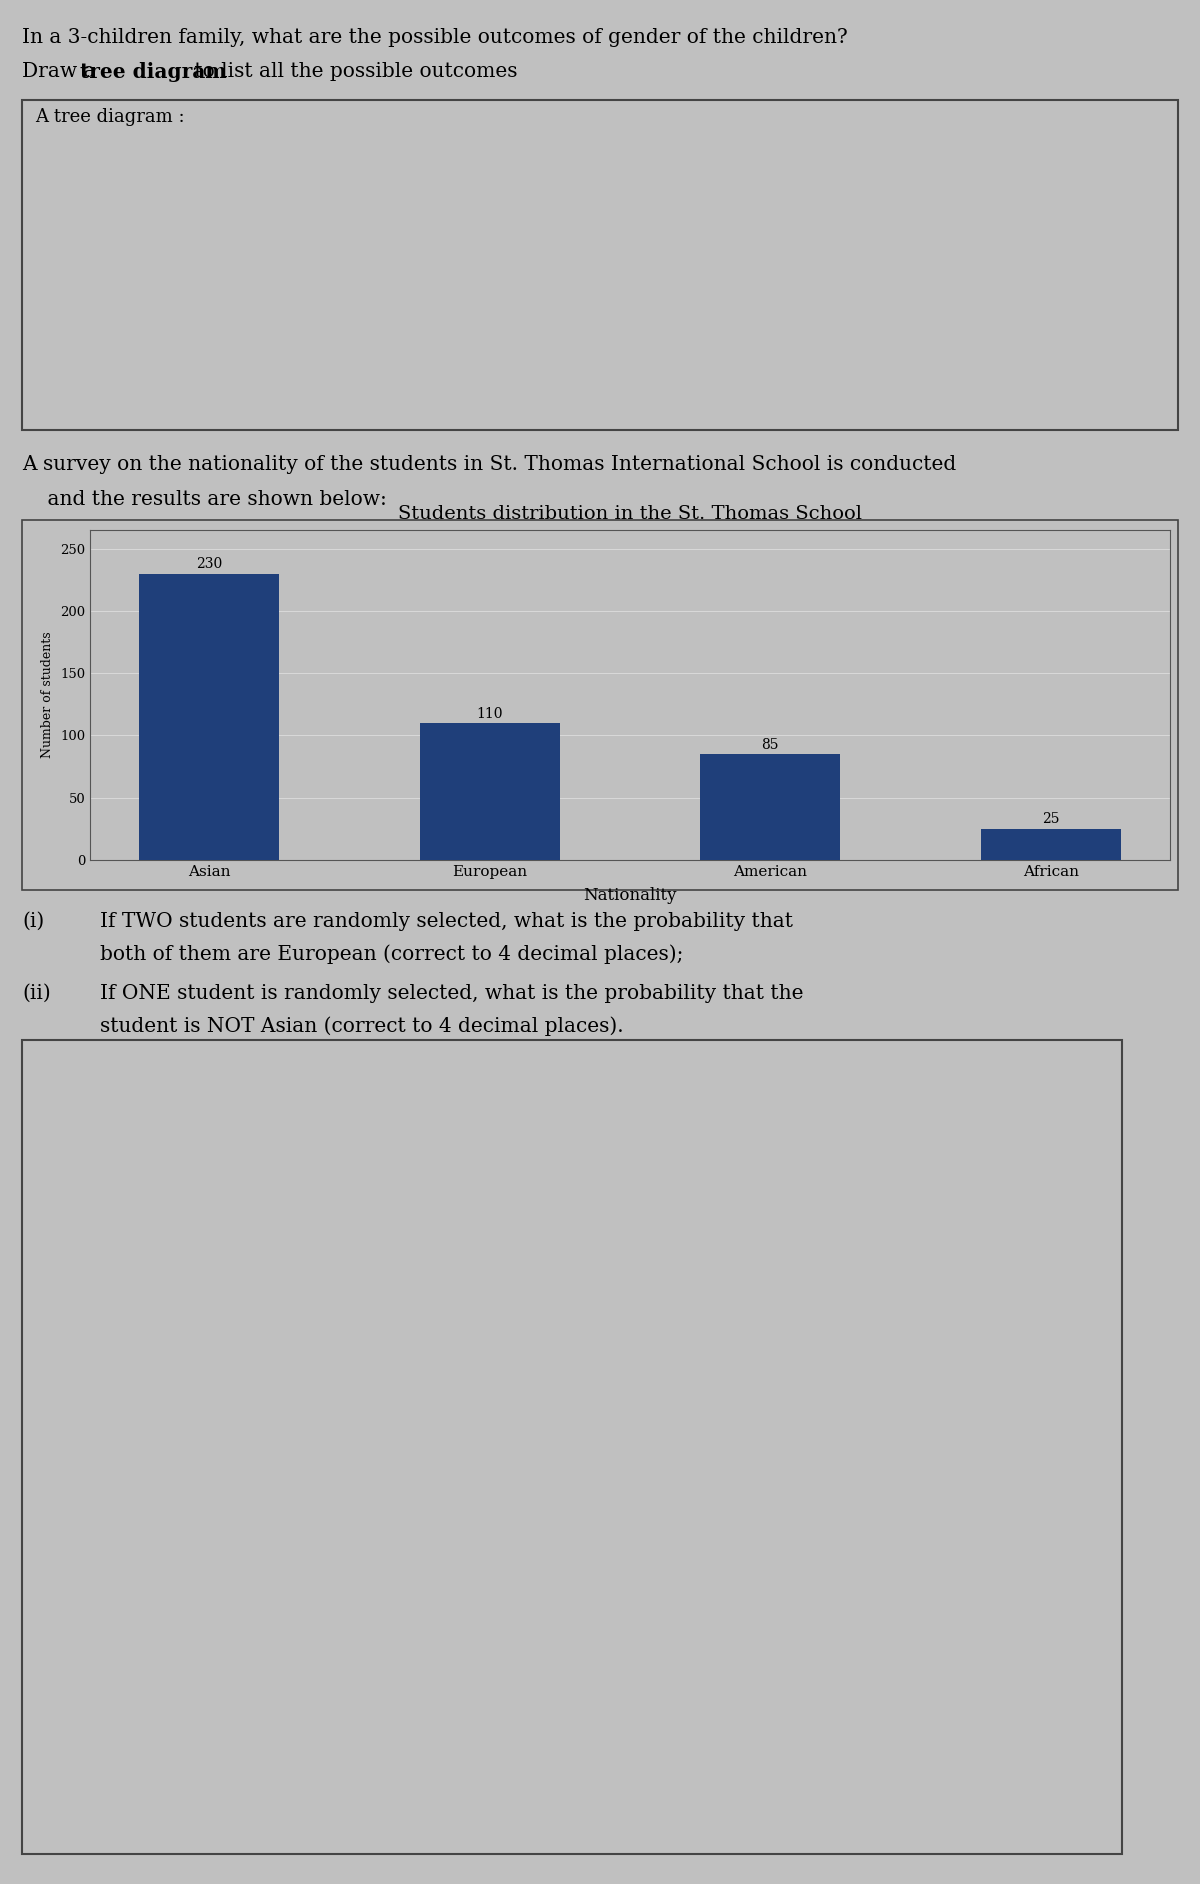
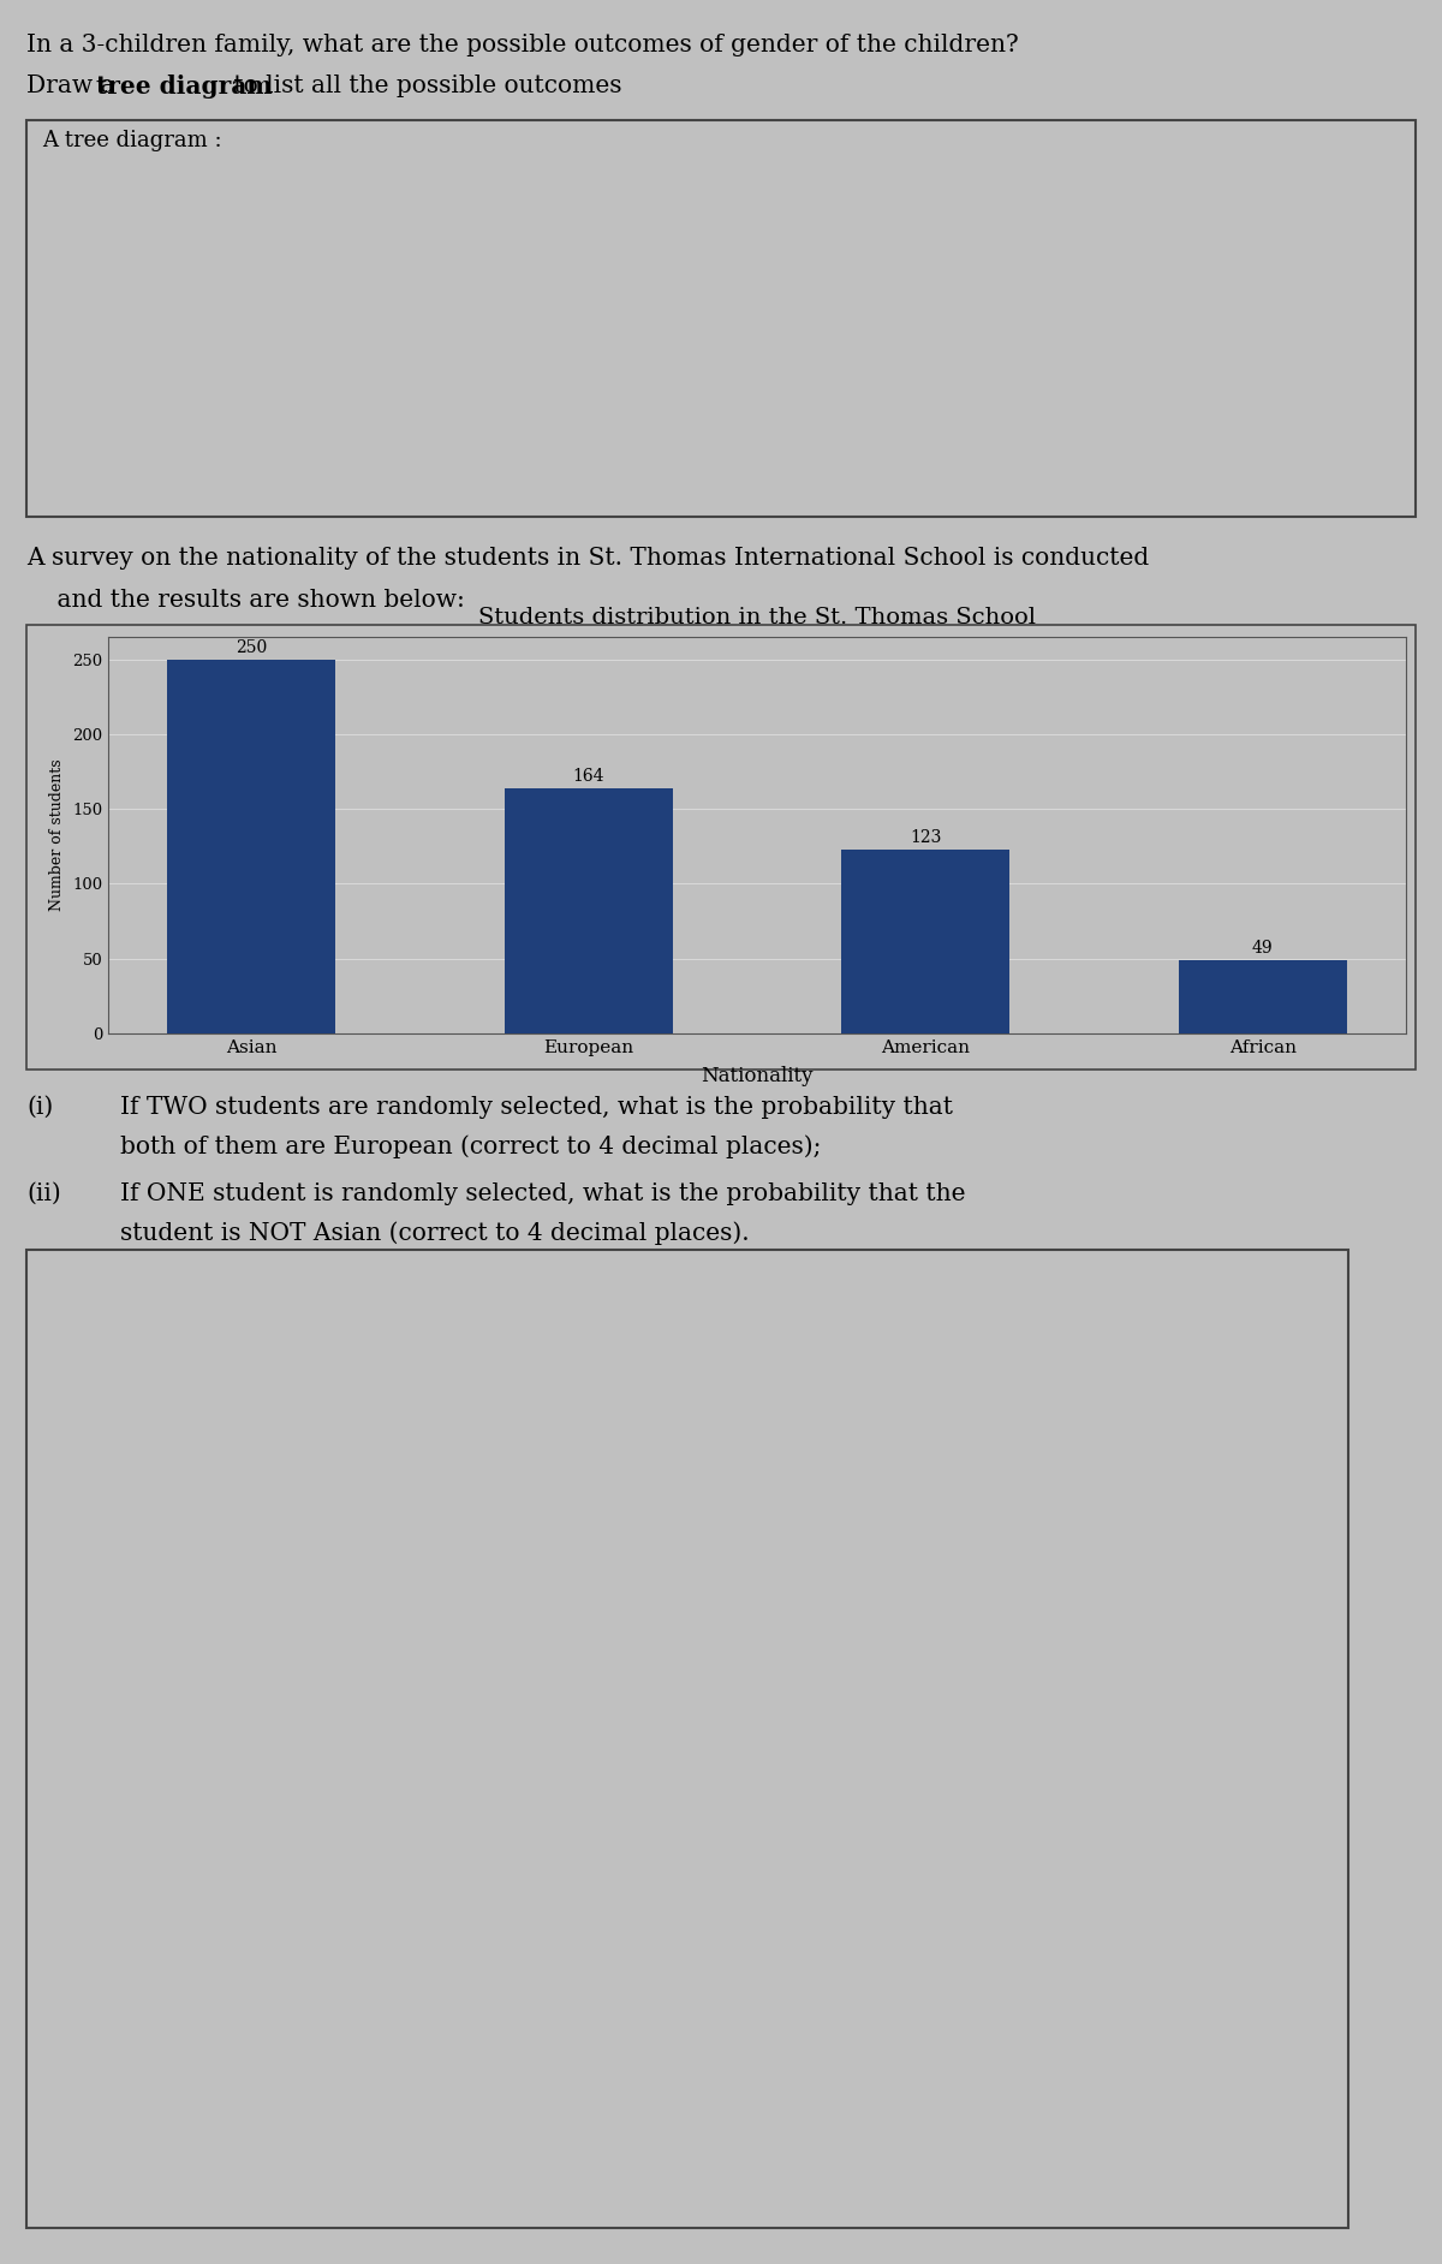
Asian: 230 -> 250
European: 110 -> 164
American: 85 -> 123
African: 25 -> 49
